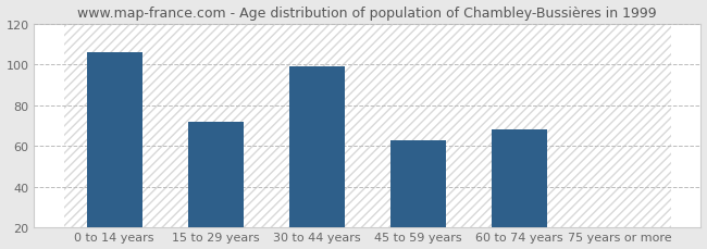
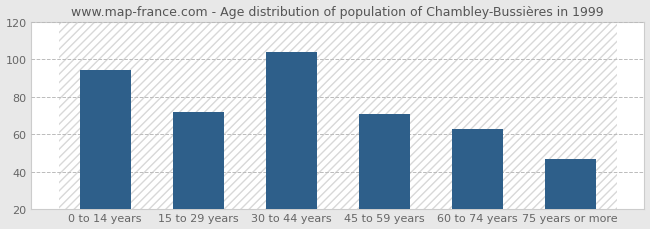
0 to 14 years: 106 -> 94
30 to 44 years: 99 -> 104
45 to 59 years: 63 -> 71
60 to 74 years: 68 -> 63
75 years or more: 20 -> 47
